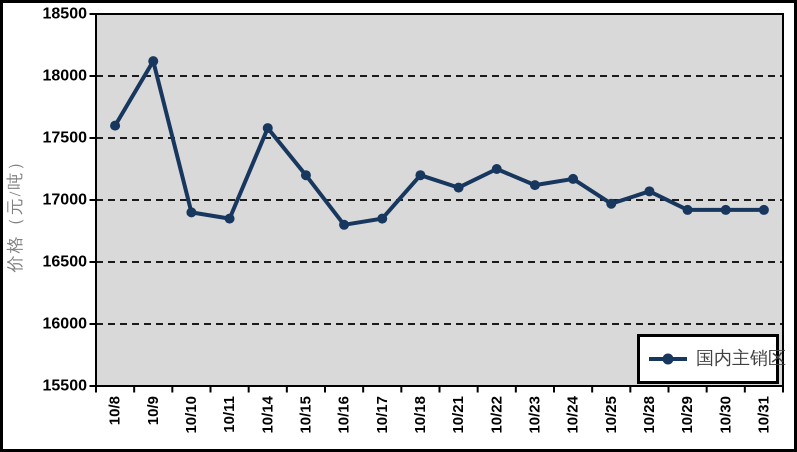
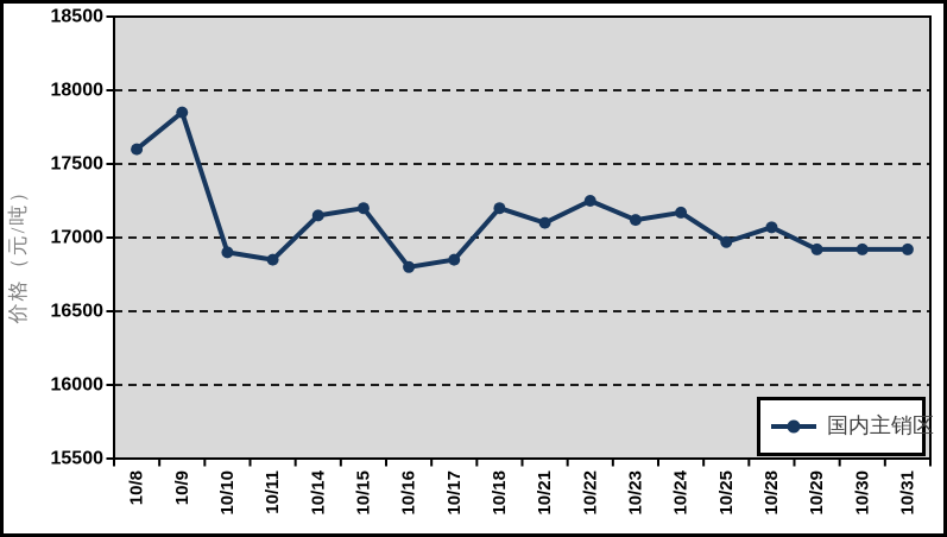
10/9: 18120 -> 17850
10/14: 17580 -> 17150
